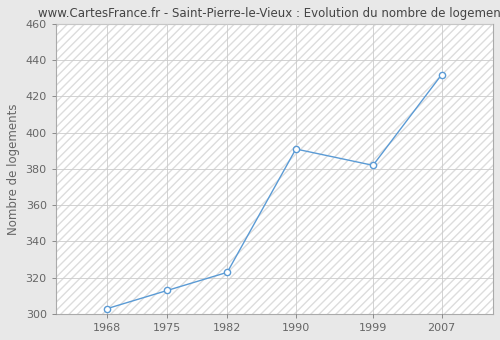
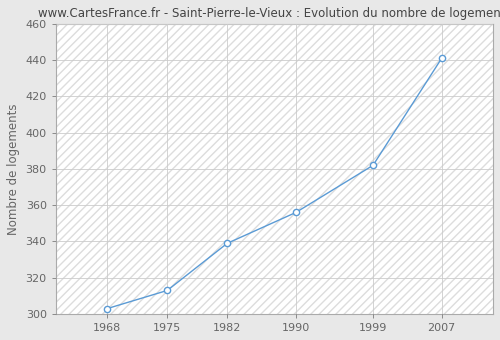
1982: 323 -> 339
1990: 391 -> 356
2007: 432 -> 441
